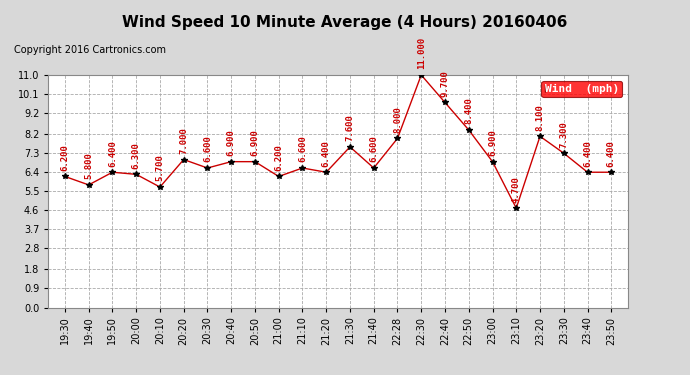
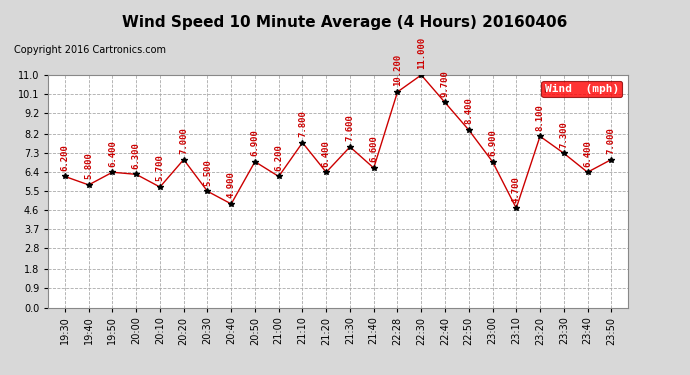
20:30: 6.600 -> 5.500
20:40: 6.900 -> 4.900
21:10: 6.600 -> 7.800
22:28: 8.000 -> 10.200
23:50: 6.400 -> 7.000
